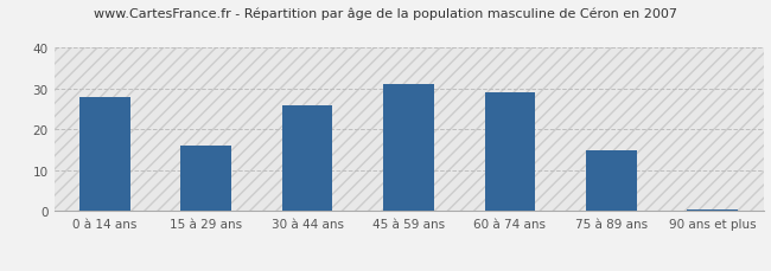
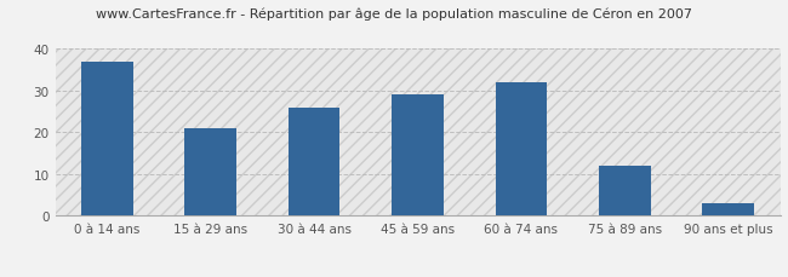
0 à 14 ans: 28.0 -> 37.0
15 à 29 ans: 16.0 -> 21.0
45 à 59 ans: 31.0 -> 29.0
60 à 74 ans: 29.0 -> 32.0
75 à 89 ans: 15.0 -> 12.0
90 ans et plus: 0.5 -> 3.0
